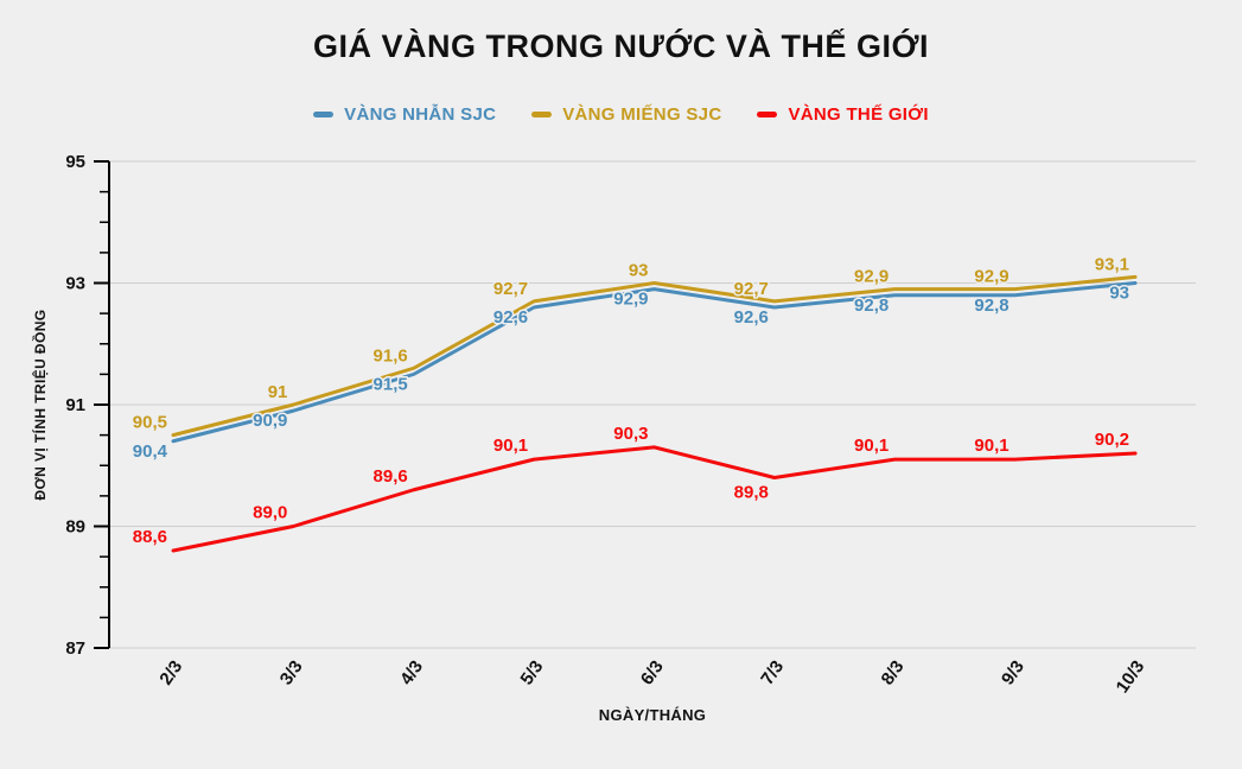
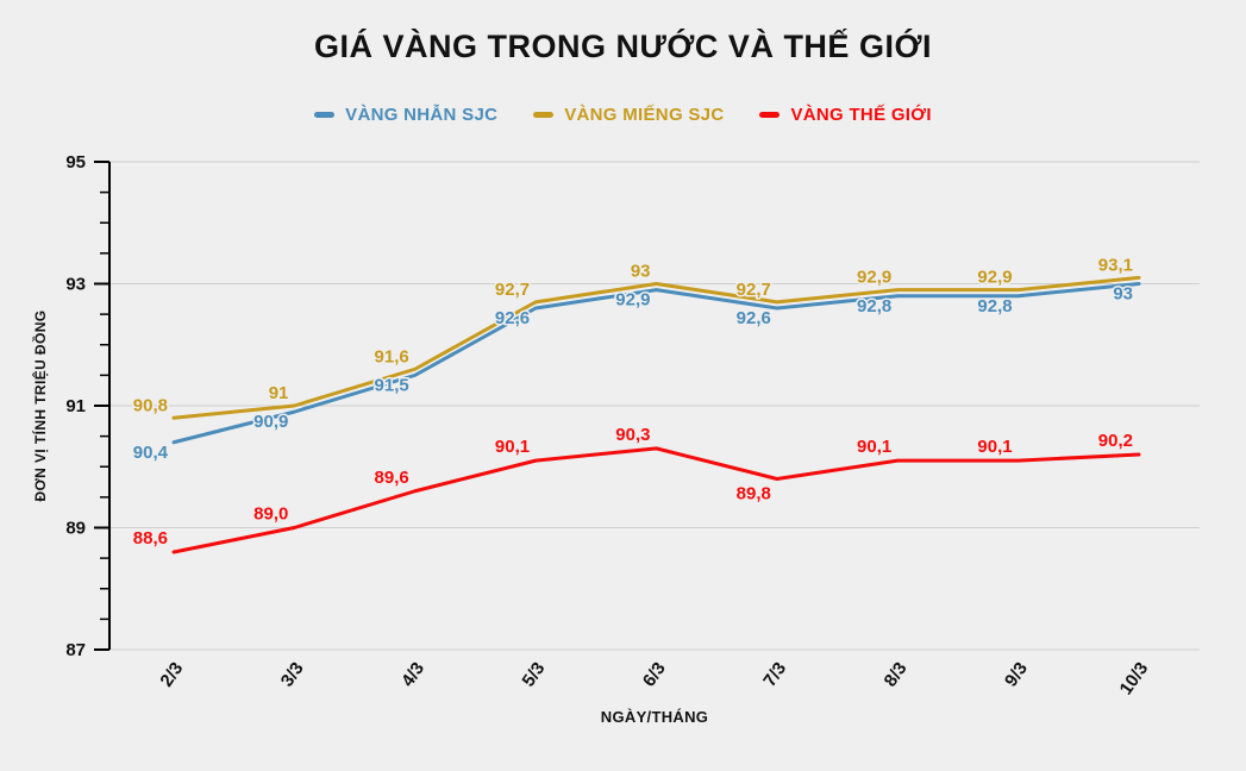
VÀNG MIẾNG SJC/2/3: 90,5 -> 90,8
